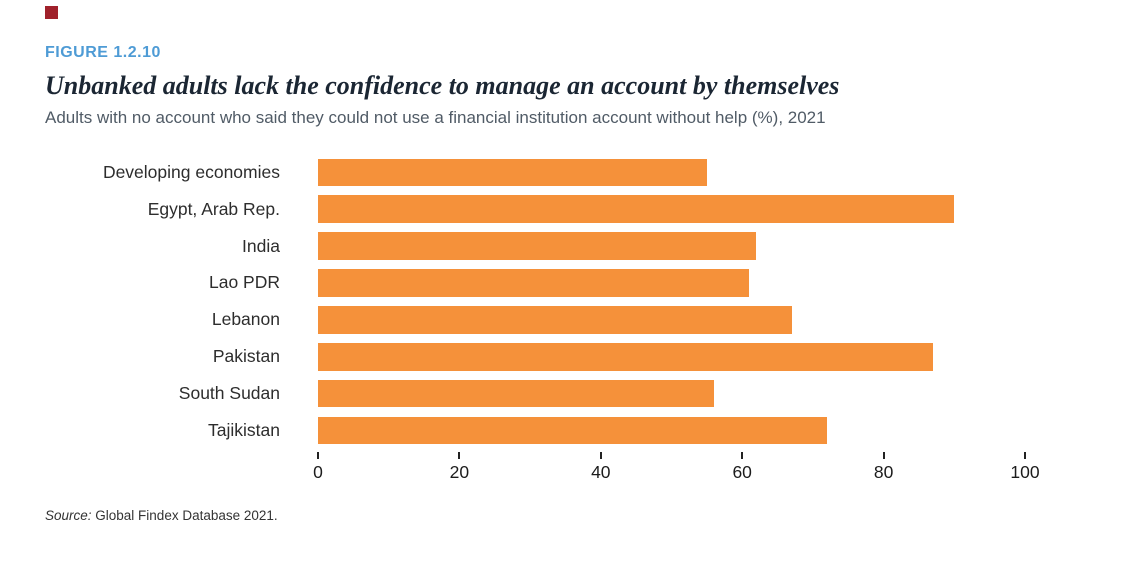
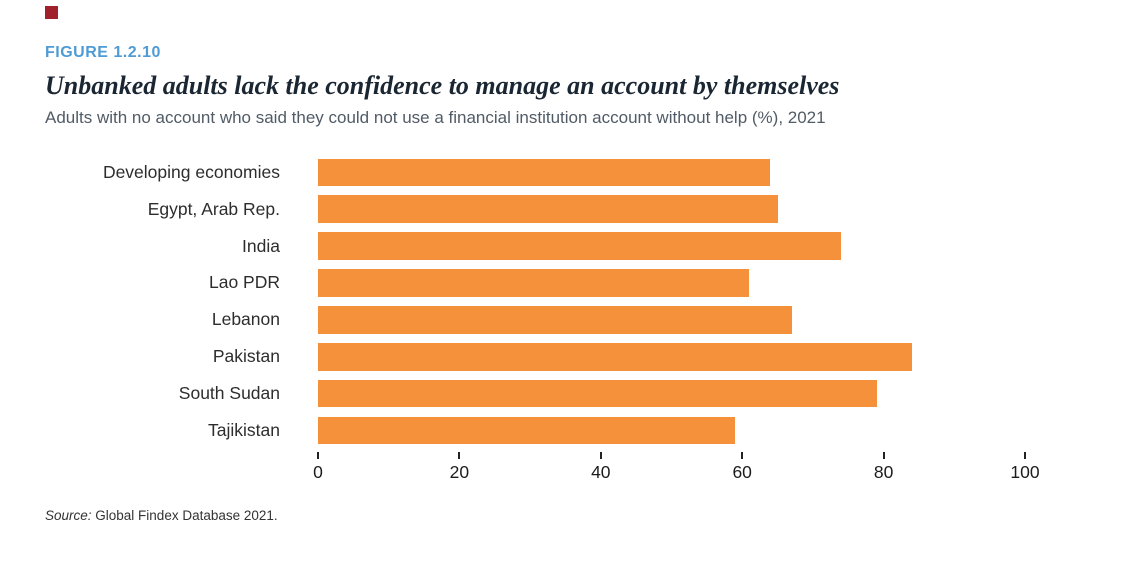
Developing economies: 55 -> 64
Egypt, Arab Rep.: 90 -> 65
India: 62 -> 74
Pakistan: 87 -> 84
South Sudan: 56 -> 79
Tajikistan: 72 -> 59
